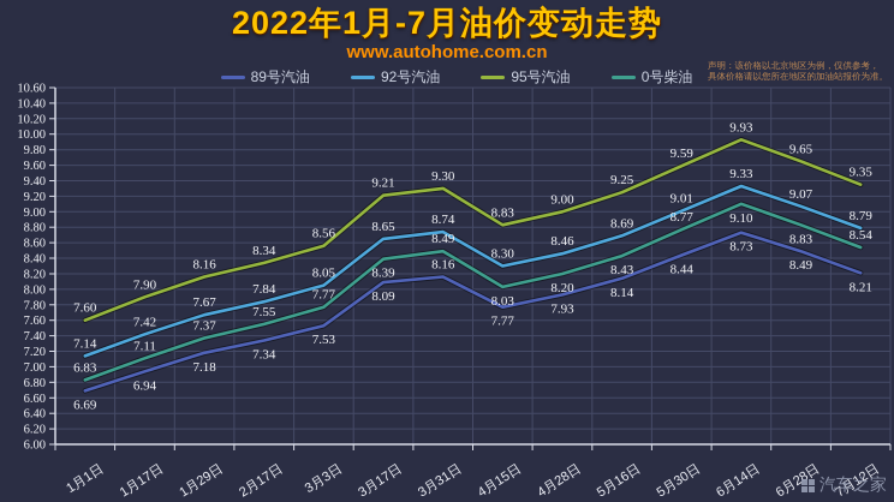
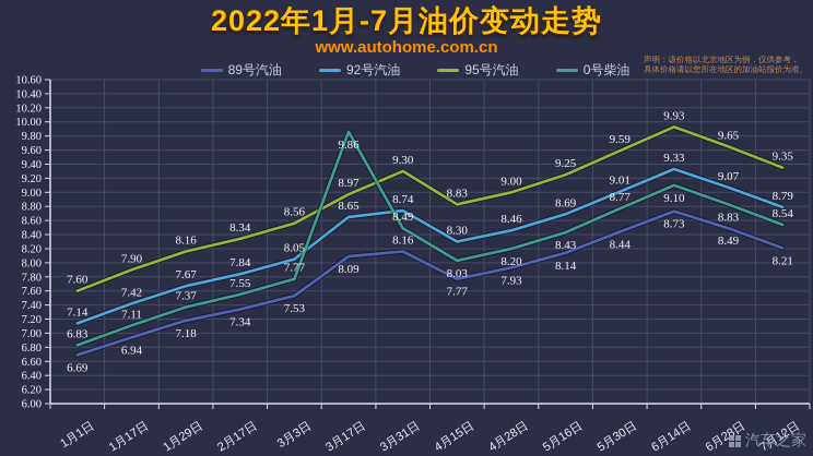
95号汽油/3月17日: 9.21 -> 8.97
0号柴油/3月17日: 8.39 -> 9.86
